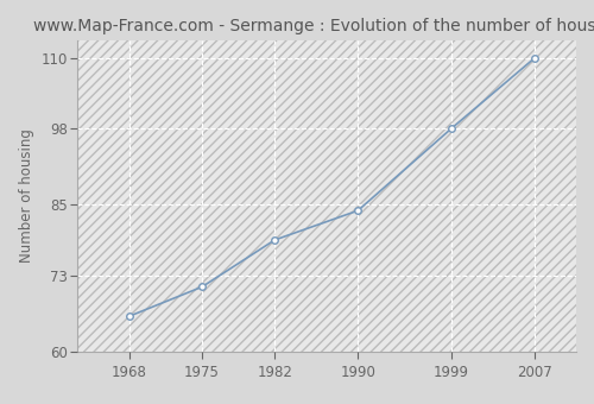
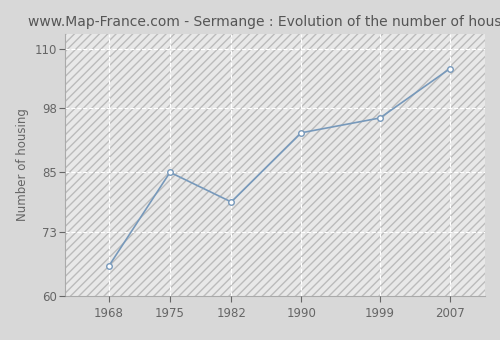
1975: 71 -> 85
1990: 84 -> 93
1999: 98 -> 96
2007: 110 -> 106
